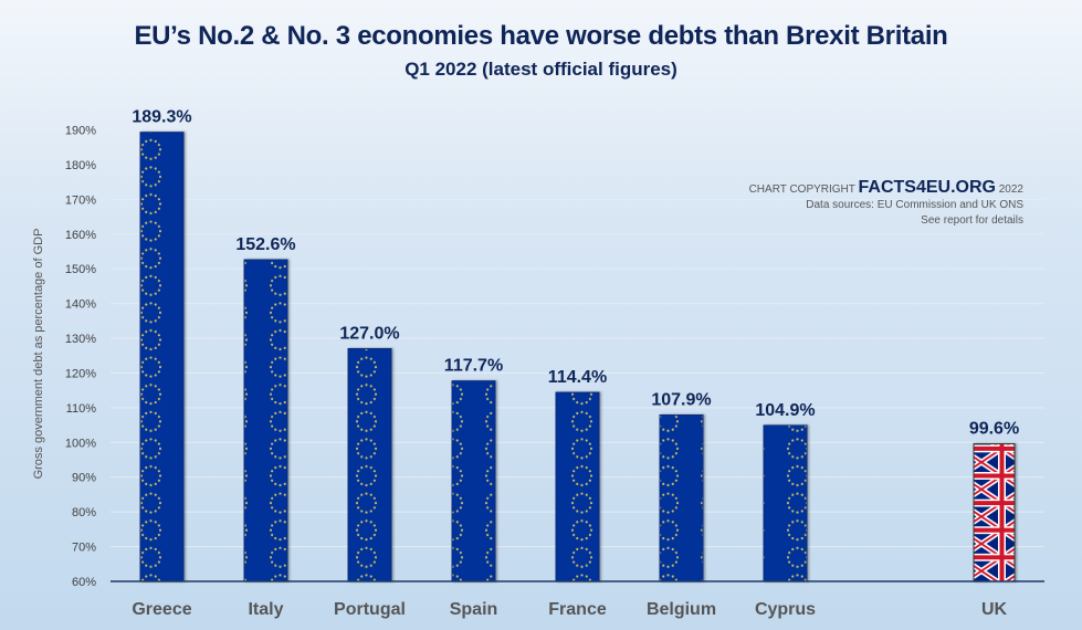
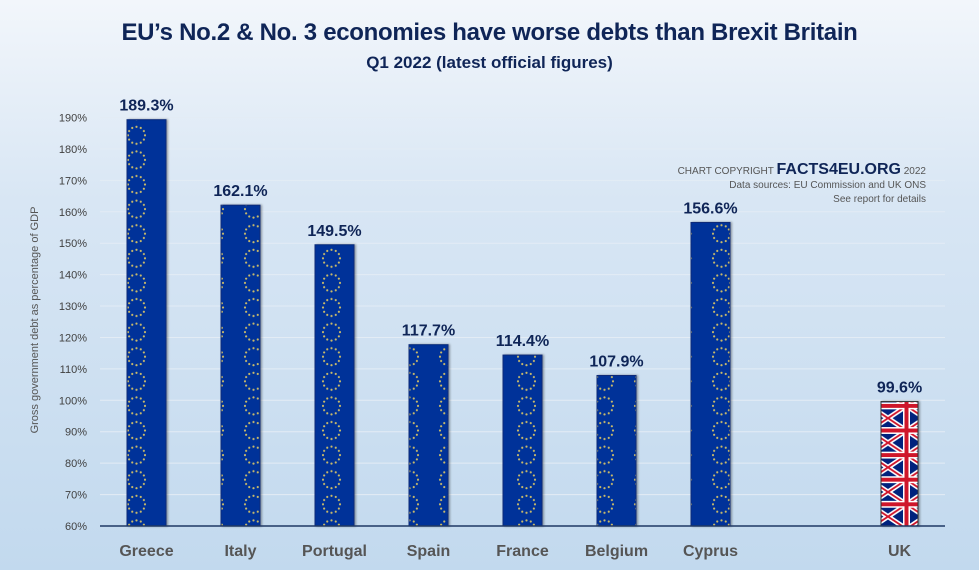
Italy: 152.6% -> 162.1%
Portugal: 127.0% -> 149.5%
Cyprus: 104.9% -> 156.6%
